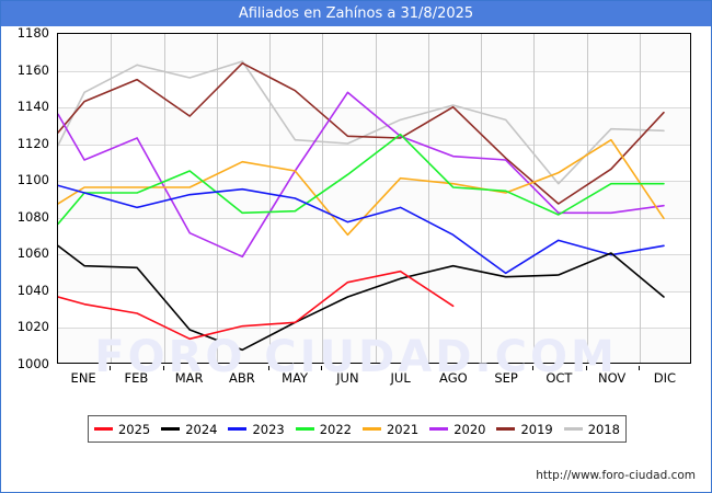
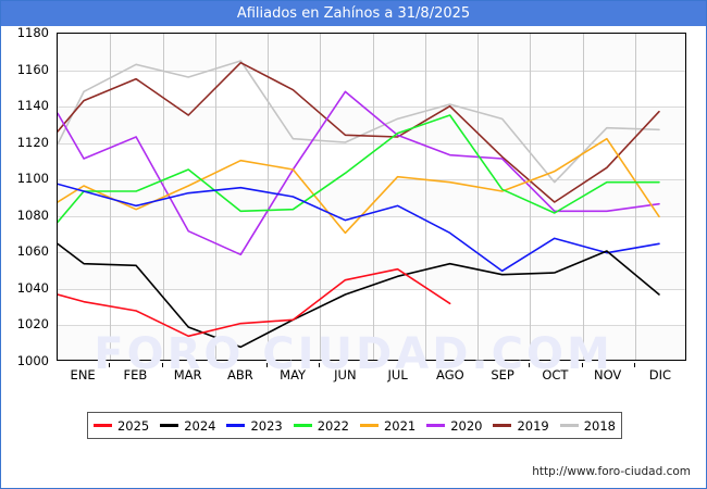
2021/FEB: 1096 -> 1083
2022/AGO: 1096 -> 1135
